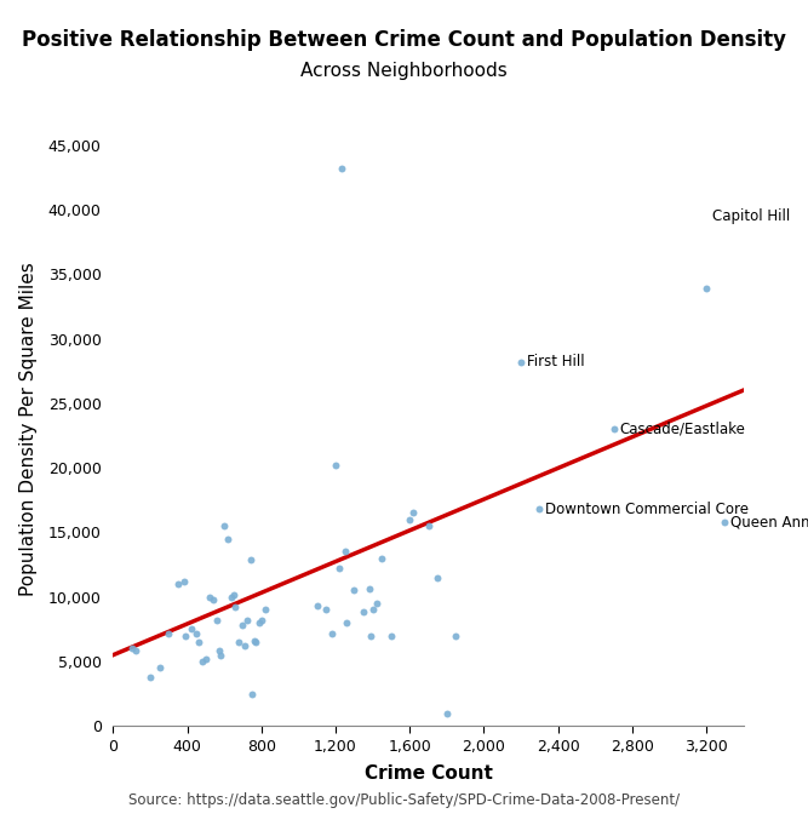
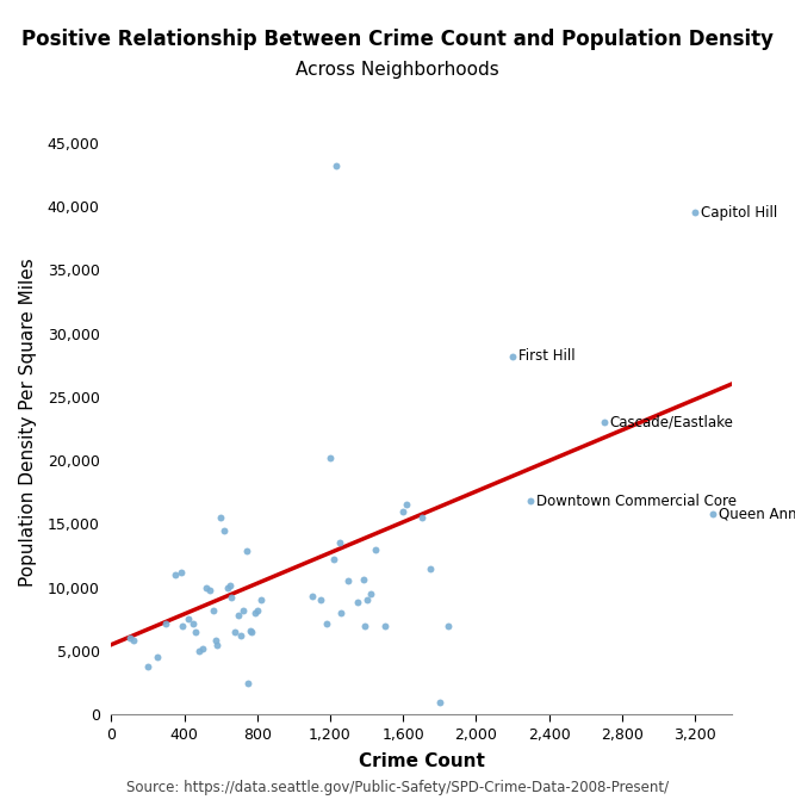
3,200: 33,900 -> 39,500
